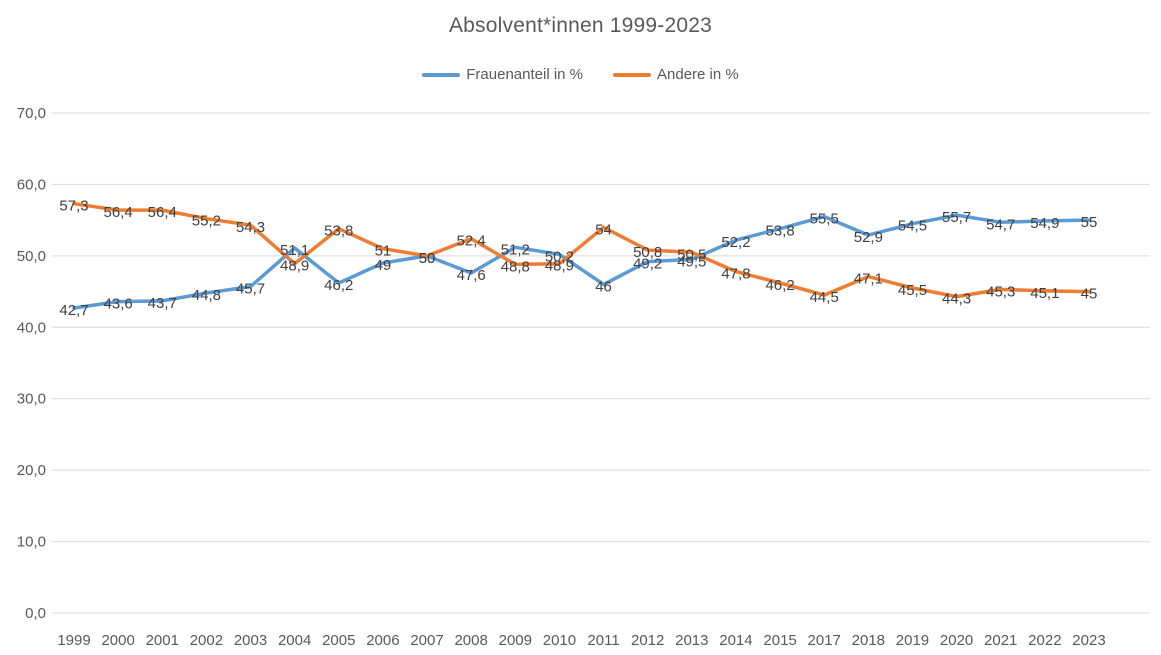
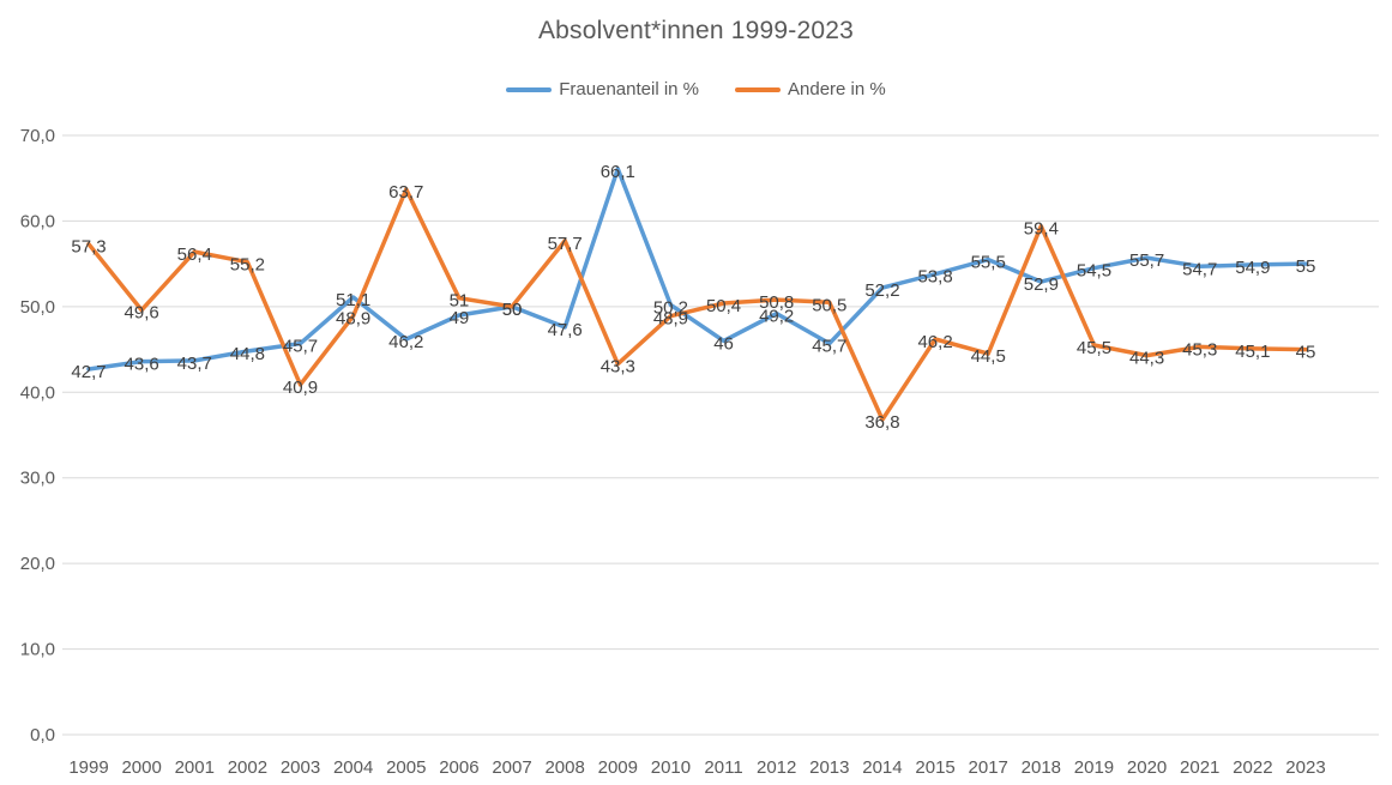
Andere in %/2000: 56,4 -> 49,6
Andere in %/2003: 54,3 -> 40,9
Andere in %/2005: 53,8 -> 63,7
Andere in %/2008: 52,4 -> 57,7
Frauenanteil in %/2009: 51,2 -> 66,1
Andere in %/2009: 48,8 -> 43,3
Andere in %/2011: 54 -> 50,4
Frauenanteil in %/2013: 49,5 -> 45,7
Andere in %/2014: 47,8 -> 36,8
Andere in %/2018: 47,1 -> 59,4
